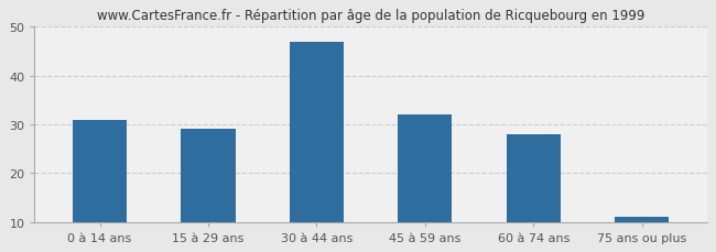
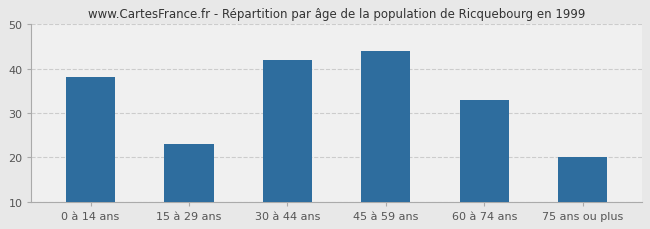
0 à 14 ans: 31 -> 38
15 à 29 ans: 29 -> 23
30 à 44 ans: 47 -> 42
45 à 59 ans: 32 -> 44
60 à 74 ans: 28 -> 33
75 ans ou plus: 11 -> 20
